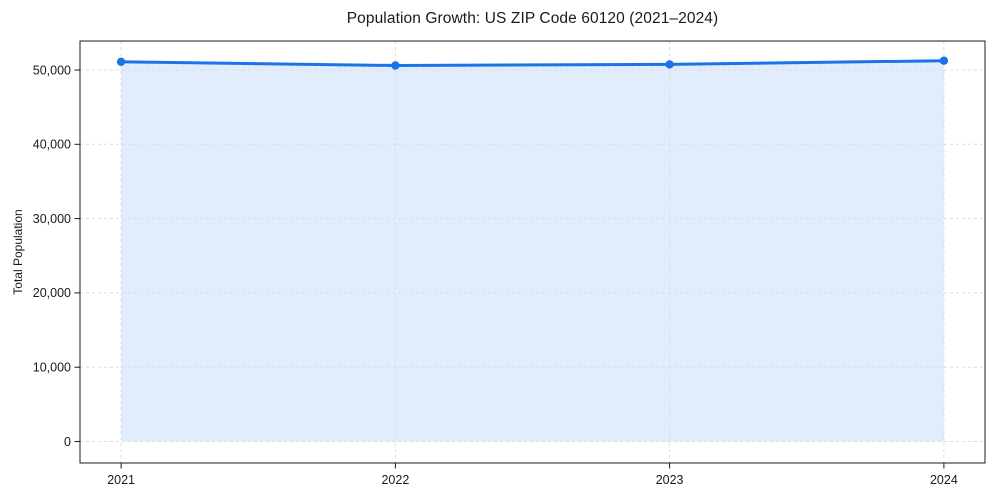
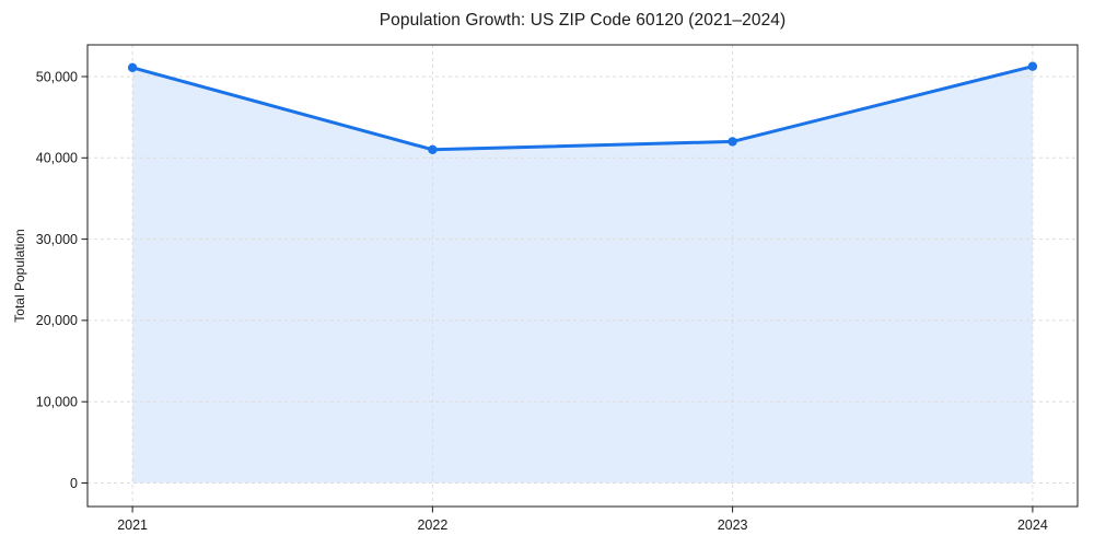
2022: 51000 -> 41000
2023: 51000 -> 42000
